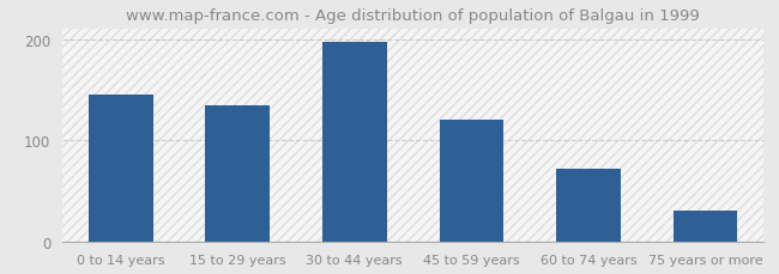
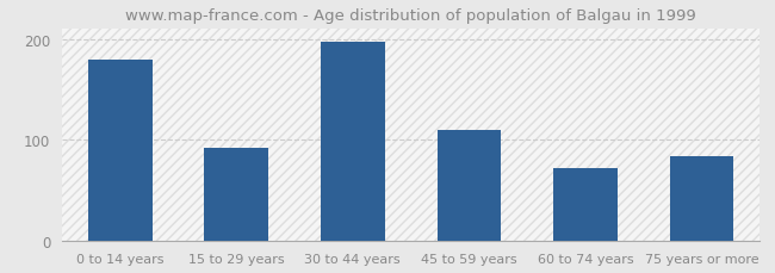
0 to 14 years: 145 -> 180
15 to 29 years: 135 -> 92
45 to 59 years: 120 -> 110
75 years or more: 30 -> 84
